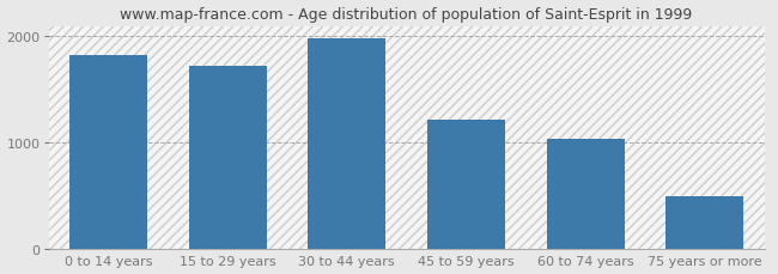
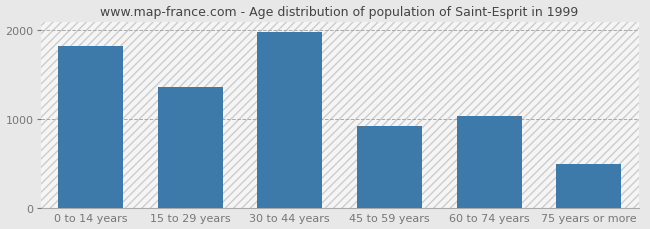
15 to 29 years: 1720 -> 1360
45 to 59 years: 1220 -> 920
